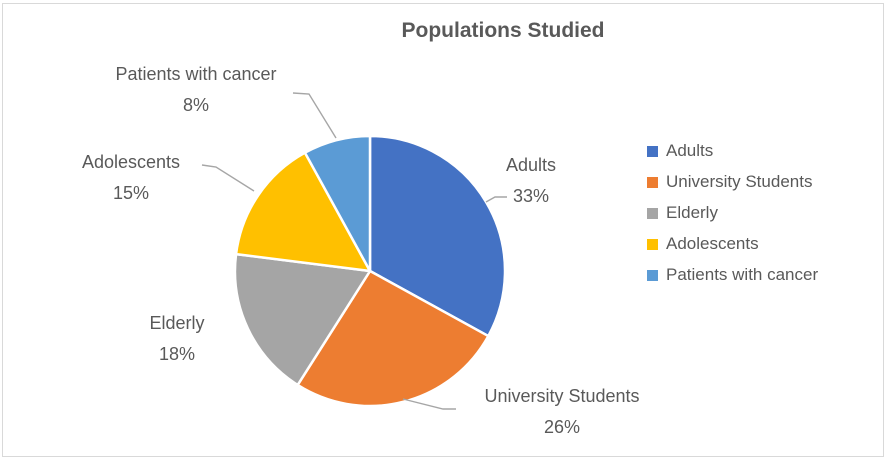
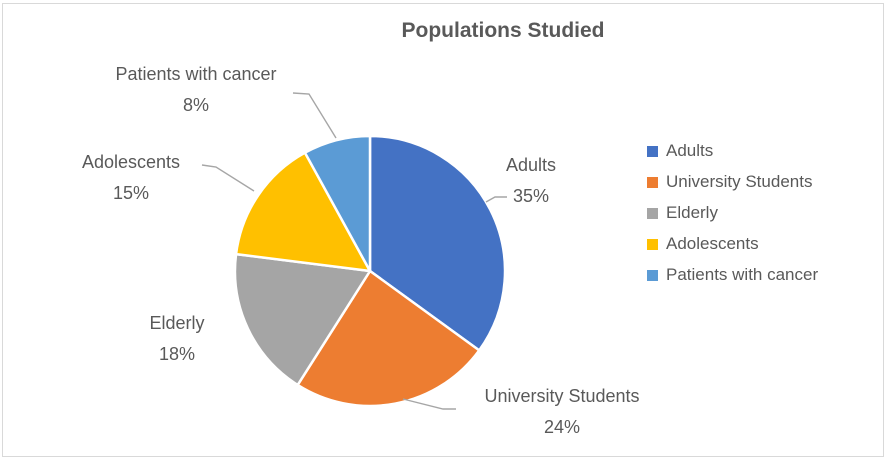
Adults: 33% -> 35%
University Students: 26% -> 24%
